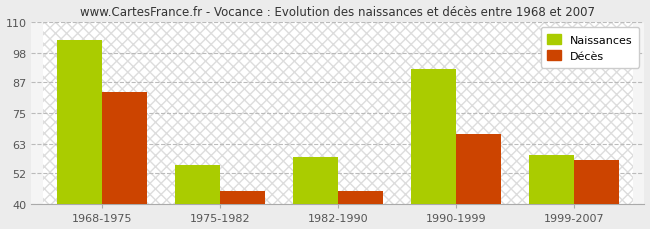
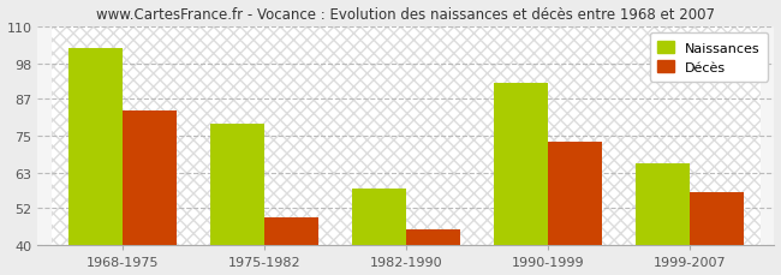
Naissances/1975-1982: 55 -> 79
Décès/1975-1982: 45 -> 49
Décès/1990-1999: 67 -> 73
Naissances/1999-2007: 59 -> 66
